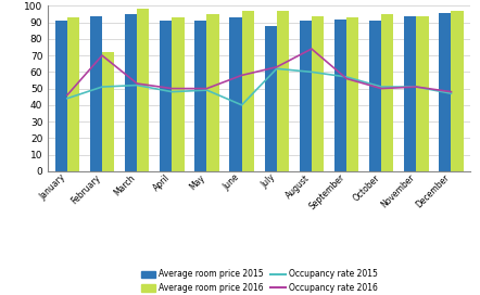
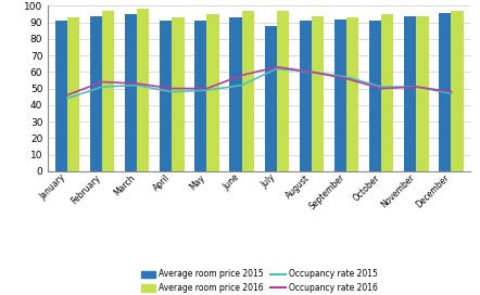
Occupancy rate 2016/February: 70 -> 54
Average room price 2016/February: 72 -> 97
Occupancy rate 2015/June: 40 -> 52
Occupancy rate 2016/August: 74 -> 60
